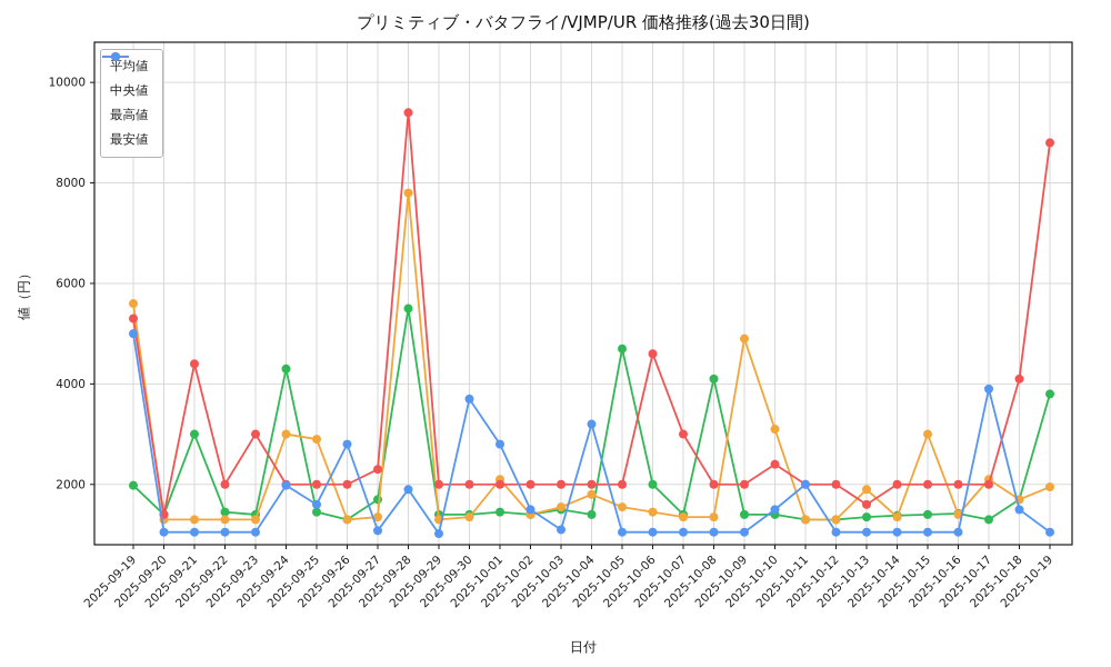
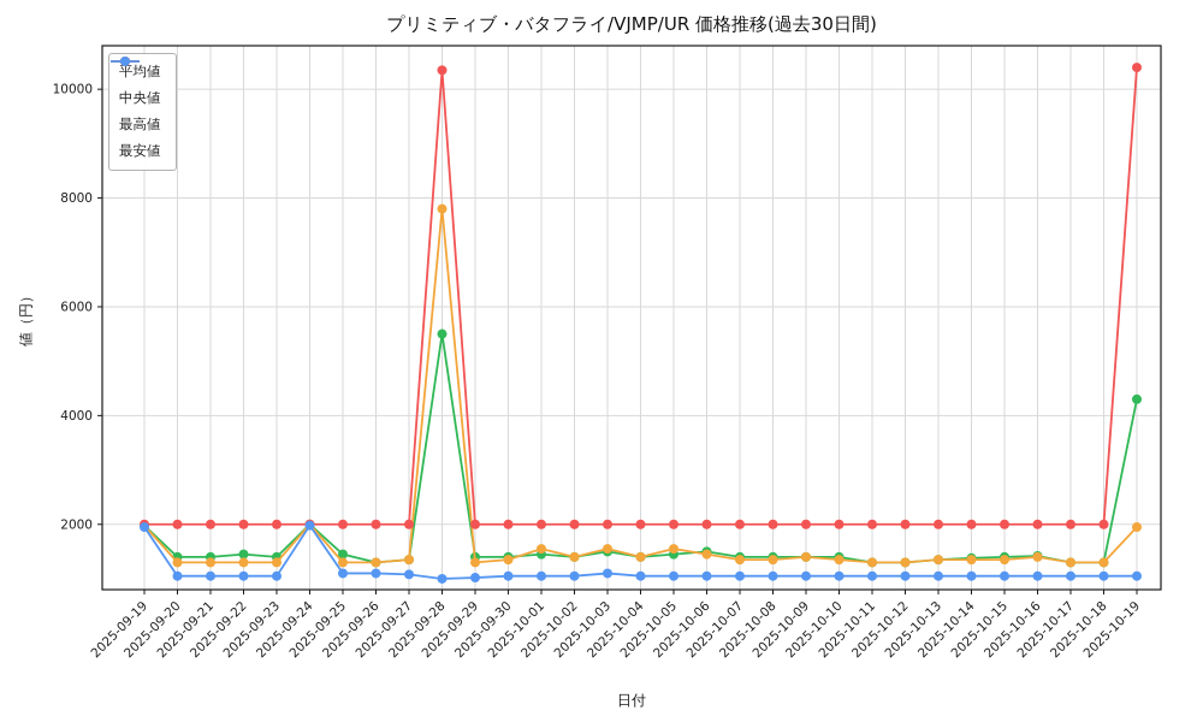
中央値/2025-09-19: 5600 -> 2000
最高値/2025-09-19: 5300 -> 2000
最安値/2025-09-19: 5000 -> 2000
最高値/2025-09-20: 1400 -> 2000
平均値/2025-09-21: 3000 -> 1400
最高値/2025-09-21: 4400 -> 2000
最高値/2025-09-23: 3000 -> 2000
平均値/2025-09-24: 4300 -> 2000
中央値/2025-09-24: 3000 -> 2000
中央値/2025-09-25: 2900 -> 1300
最安値/2025-09-25: 1600 -> 1100
最安値/2025-09-26: 2800 -> 1100
平均値/2025-09-27: 1700 -> 1400
最高値/2025-09-27: 2300 -> 2000
最高値/2025-09-28: 9400 -> 10400
最安値/2025-09-28: 1900 -> 1000
最安値/2025-09-30: 3700 -> 1000
中央値/2025-10-01: 2100 -> 1600
最安値/2025-10-01: 2800 -> 1000
最安値/2025-10-02: 1500 -> 1000
中央値/2025-10-04: 1800 -> 1400
最安値/2025-10-04: 3200 -> 1000
平均値/2025-10-05: 4700 -> 1400
平均値/2025-10-06: 2000 -> 1500
最高値/2025-10-06: 4600 -> 2000
最高値/2025-10-07: 3000 -> 2000
平均値/2025-10-08: 4100 -> 1400
中央値/2025-10-09: 4900 -> 1400
中央値/2025-10-10: 3100 -> 1400
最高値/2025-10-10: 2400 -> 2000
最安値/2025-10-10: 1500 -> 1000
最安値/2025-10-11: 2000 -> 1000
中央値/2025-10-13: 1900 -> 1400
最高値/2025-10-13: 1600 -> 2000
中央値/2025-10-15: 3000 -> 1400
中央値/2025-10-17: 2100 -> 1300
最安値/2025-10-17: 3900 -> 1000
平均値/2025-10-18: 1700 -> 1300
中央値/2025-10-18: 1700 -> 1300
最高値/2025-10-18: 4100 -> 2000
最安値/2025-10-18: 1500 -> 1000
平均値/2025-10-19: 3800 -> 4300
最高値/2025-10-19: 8800 -> 10400
